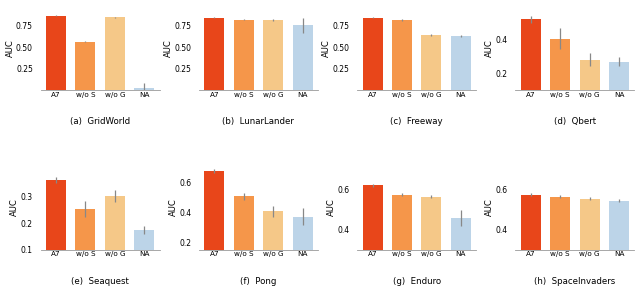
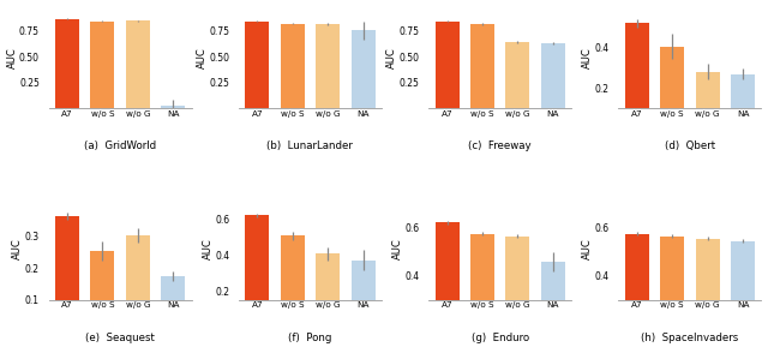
(a) GridWorld/w/o S: 0.56 -> 0.84
(f) Pong/A7: 0.68 -> 0.62
